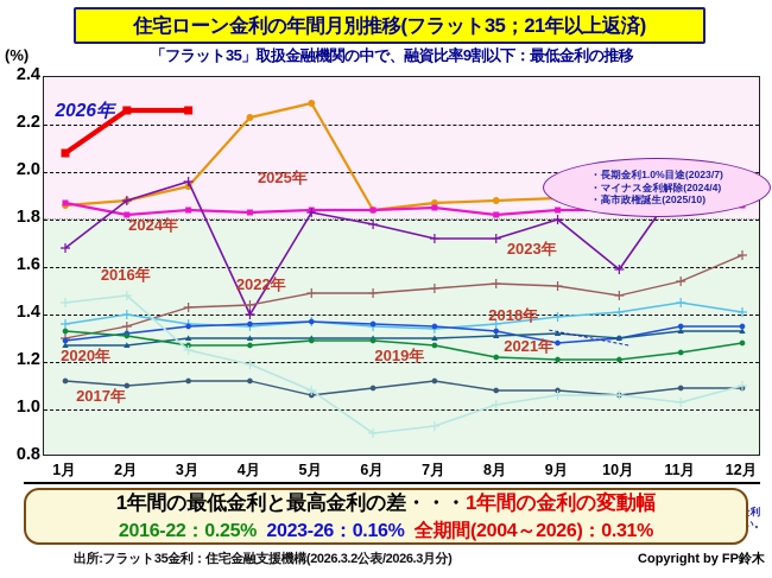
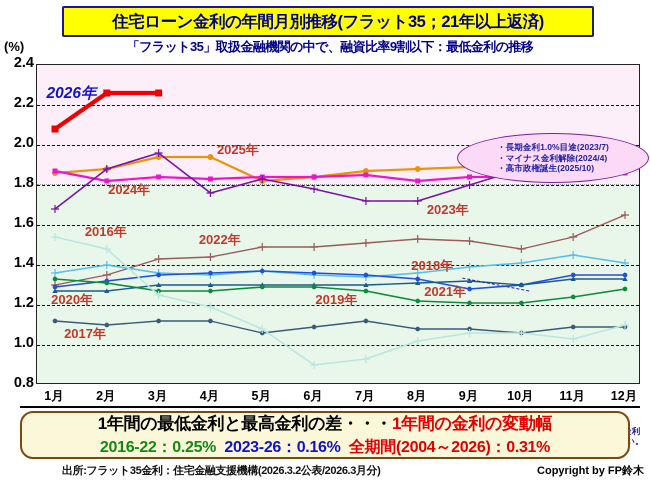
2016年/1月: 1.45 -> 1.54
2025年/4月: 2.23 -> 1.94
2023年/4月: 1.40 -> 1.76
2025年/5月: 2.29 -> 1.82
2025年/10月: 1.85 -> 1.90
2023年/10月: 1.59 -> 1.88
